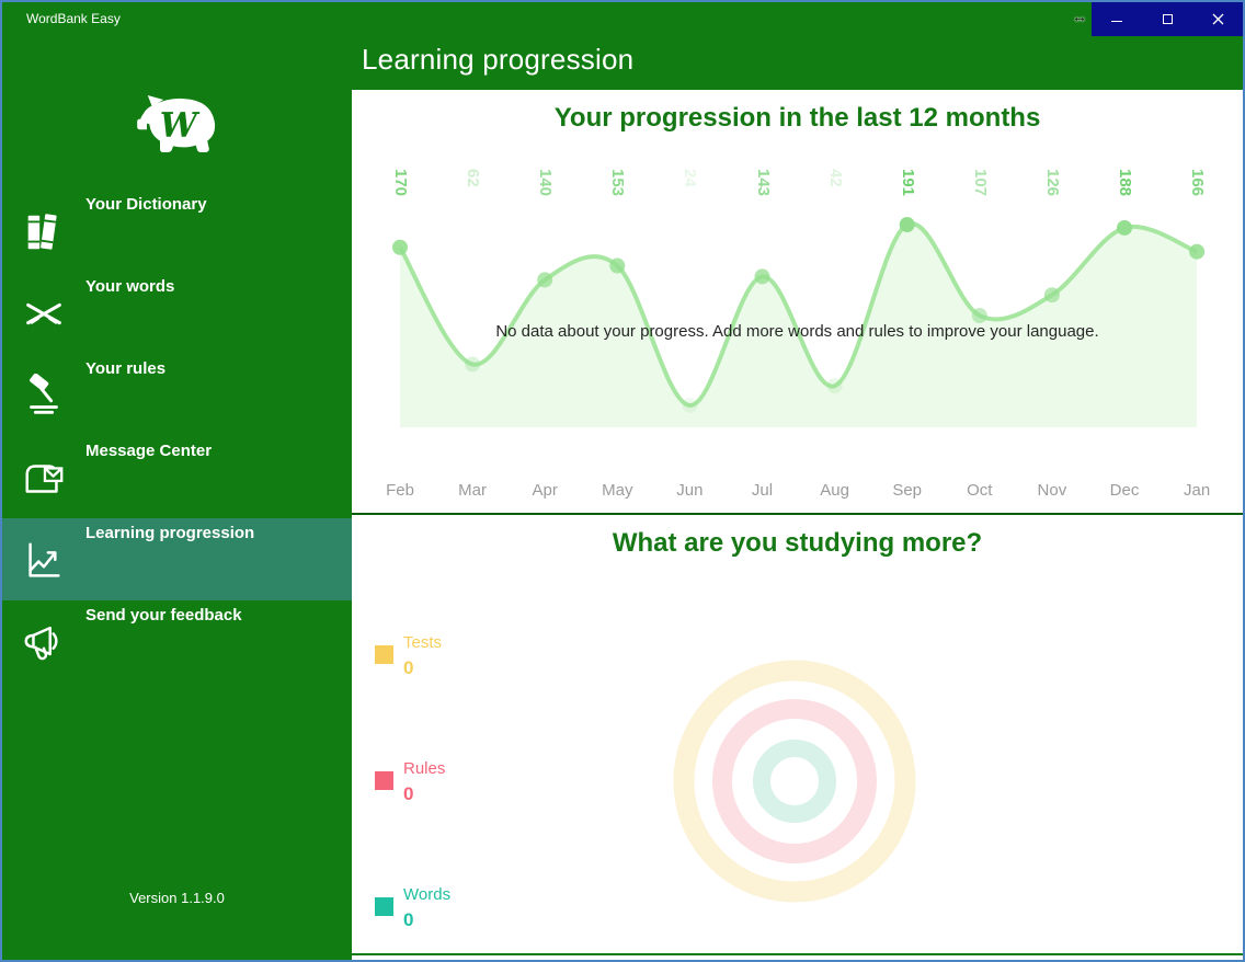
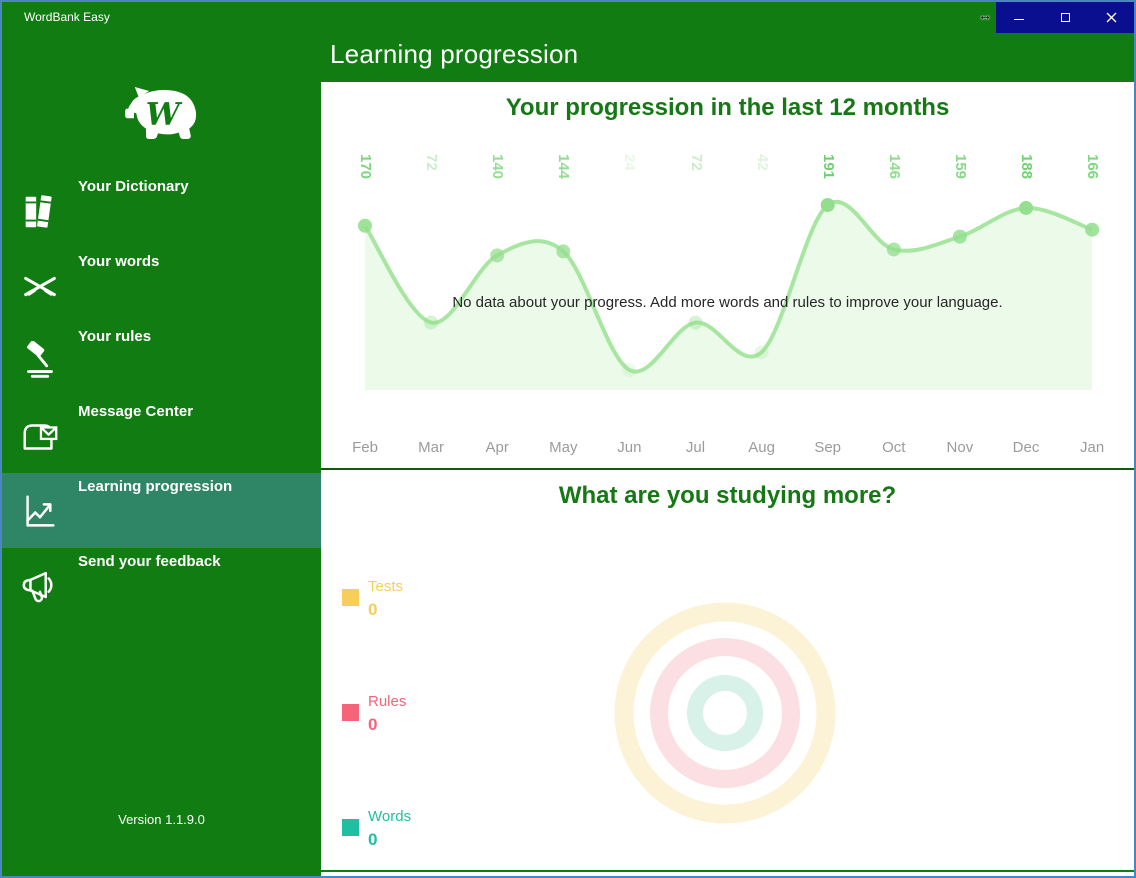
Your progression in the last 12 months/Mar: 62 -> 72
Your progression in the last 12 months/May: 153 -> 144
Your progression in the last 12 months/Jul: 143 -> 72
Your progression in the last 12 months/Oct: 107 -> 146
Your progression in the last 12 months/Nov: 126 -> 159
